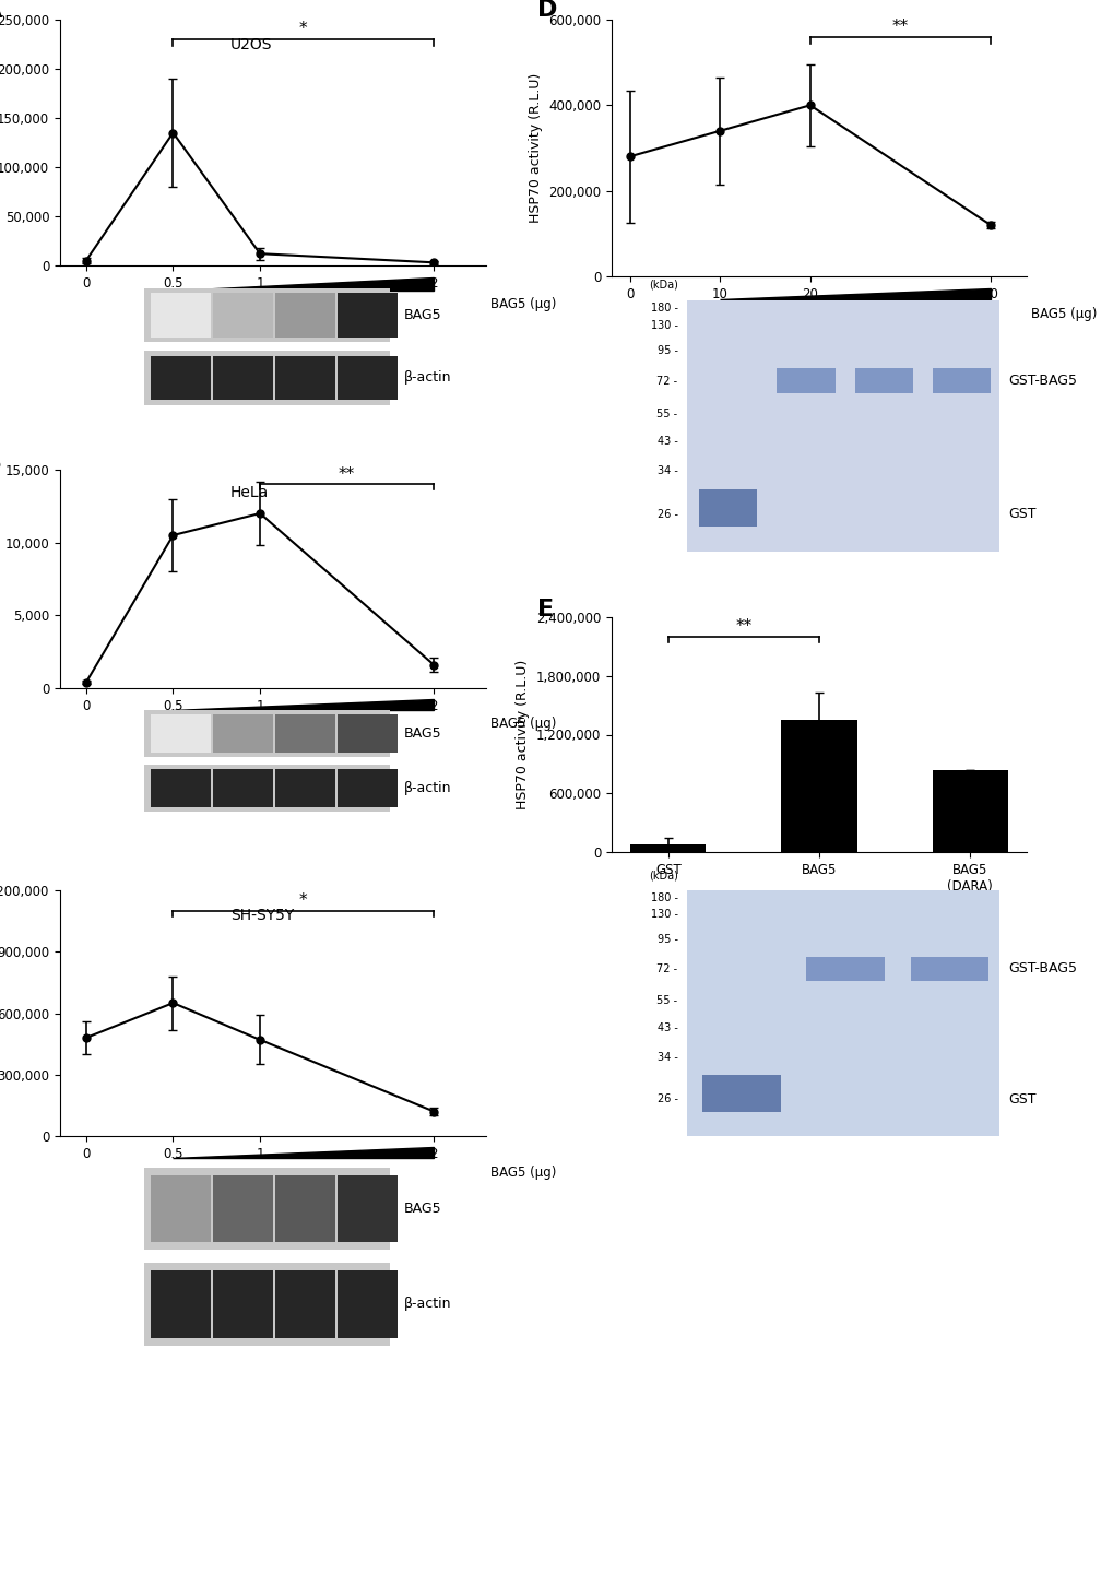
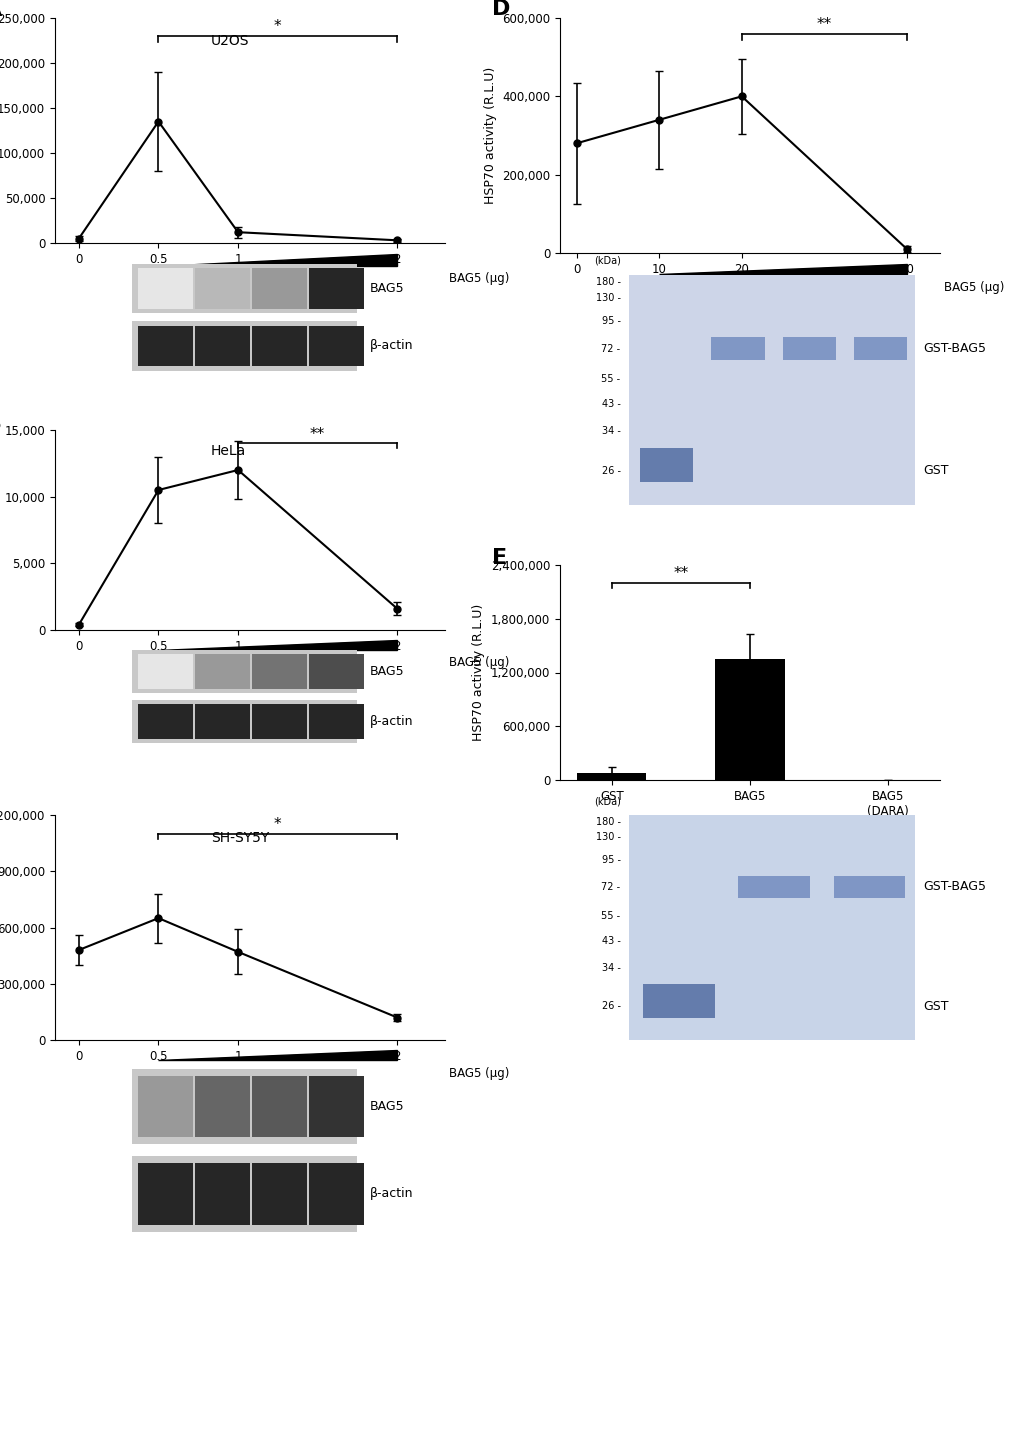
40: 120,000 -> 10,000
BAG5 (DARA): 840,000 -> 0
